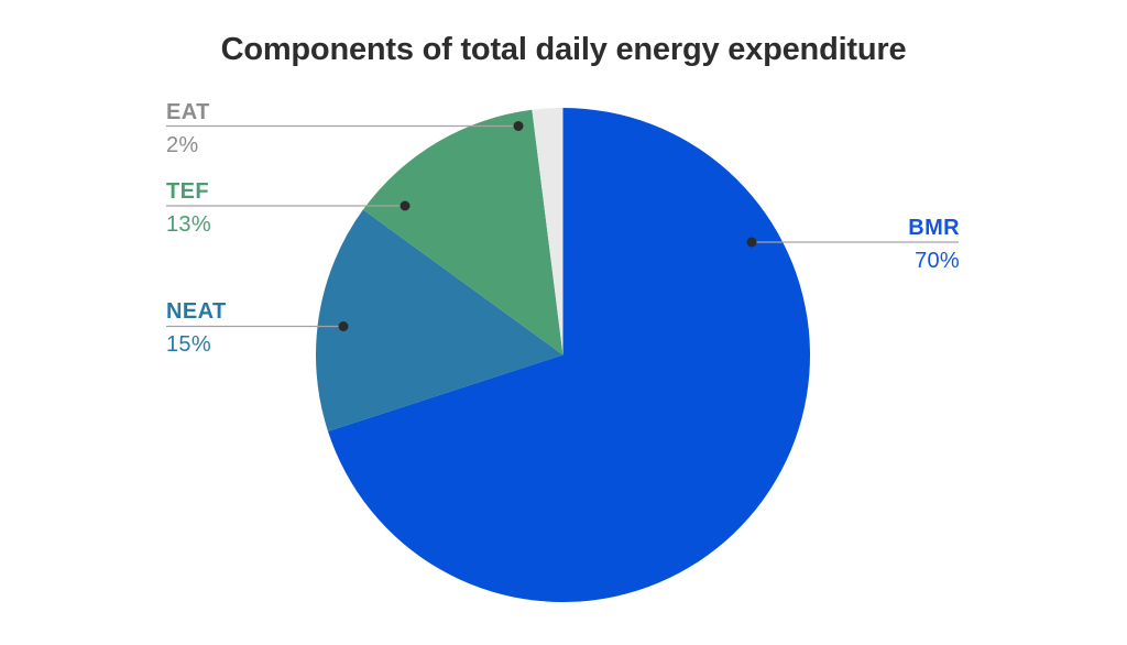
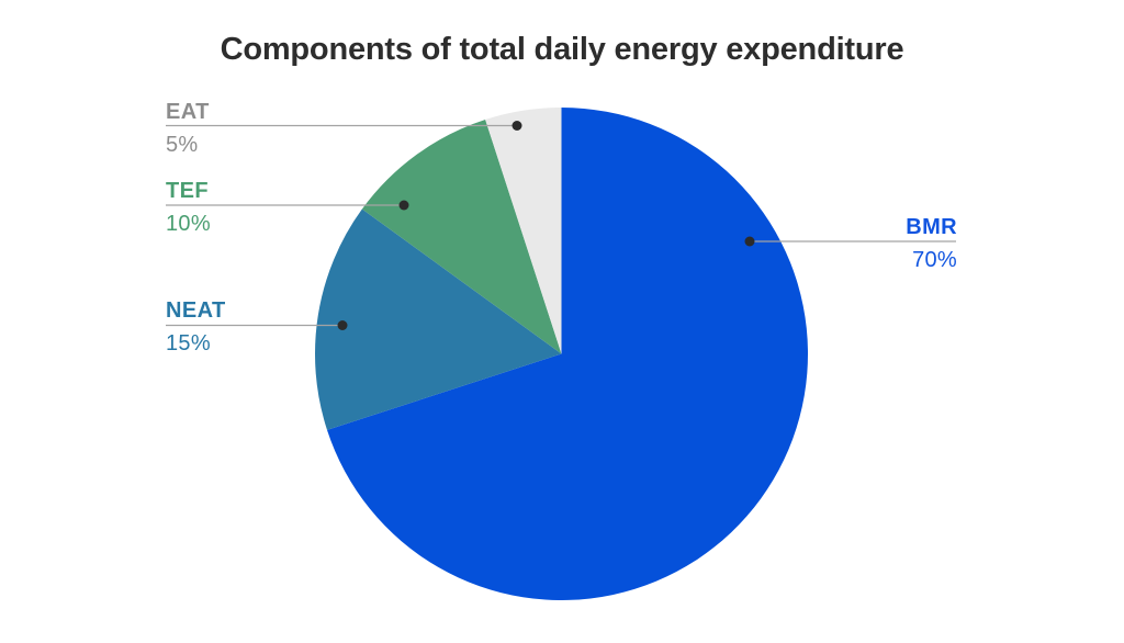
TEF: 13% -> 10%
EAT: 2% -> 5%
